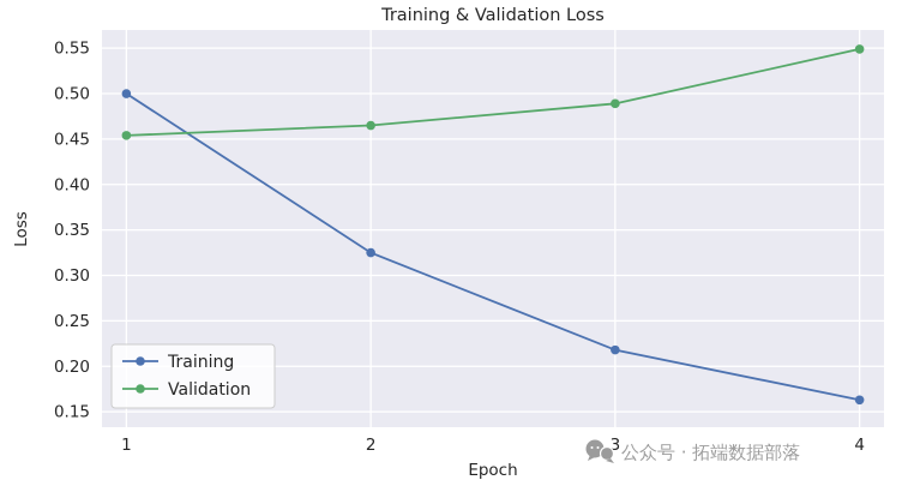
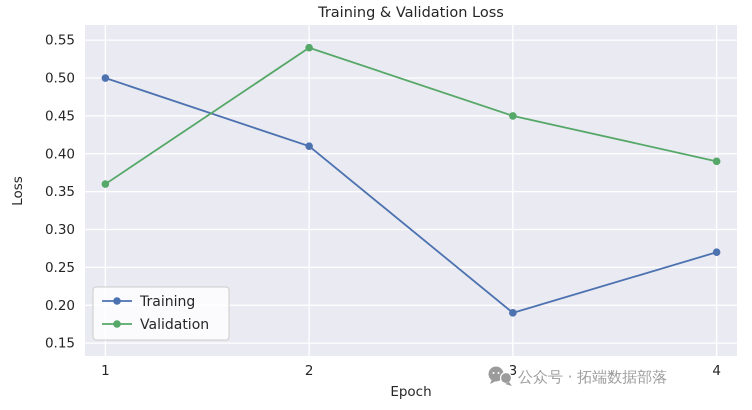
Validation/1: 0.45 -> 0.36
Training/2: 0.33 -> 0.41
Validation/2: 0.47 -> 0.54
Training/3: 0.22 -> 0.19
Validation/3: 0.49 -> 0.45
Training/4: 0.16 -> 0.27
Validation/4: 0.55 -> 0.39
